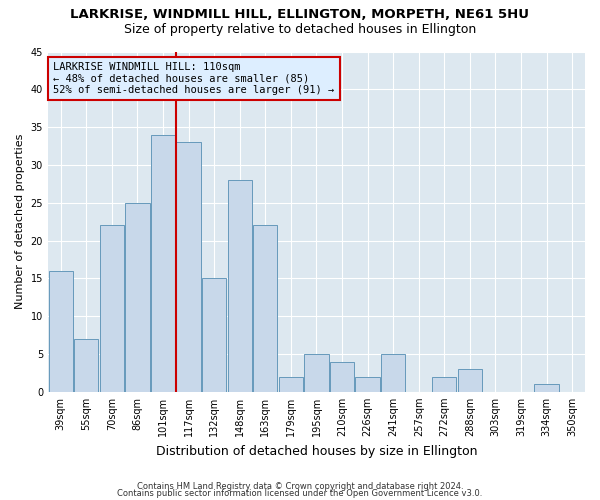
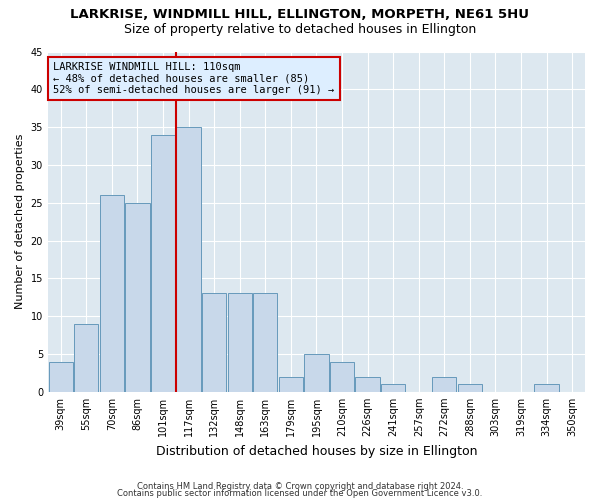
39sqm: 16 -> 4
55sqm: 7 -> 9
70sqm: 22 -> 26
117sqm: 33 -> 35
132sqm: 15 -> 13
148sqm: 28 -> 13
163sqm: 22 -> 13
241sqm: 5 -> 1
288sqm: 3 -> 1
